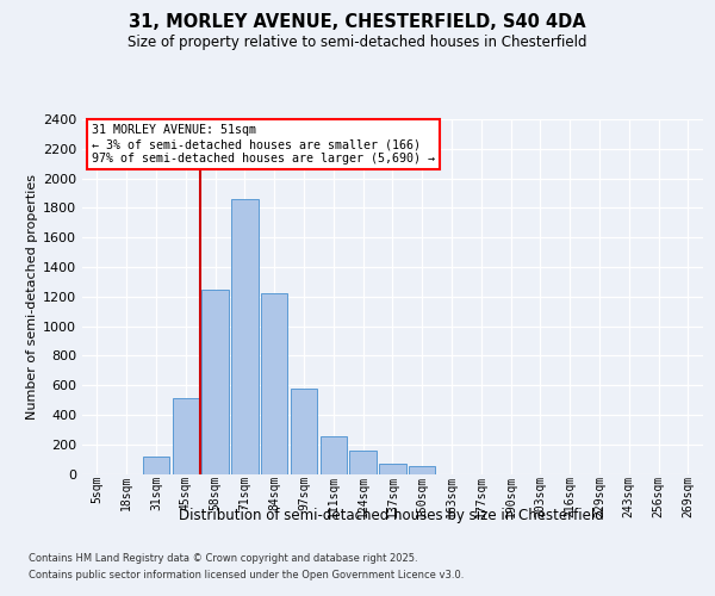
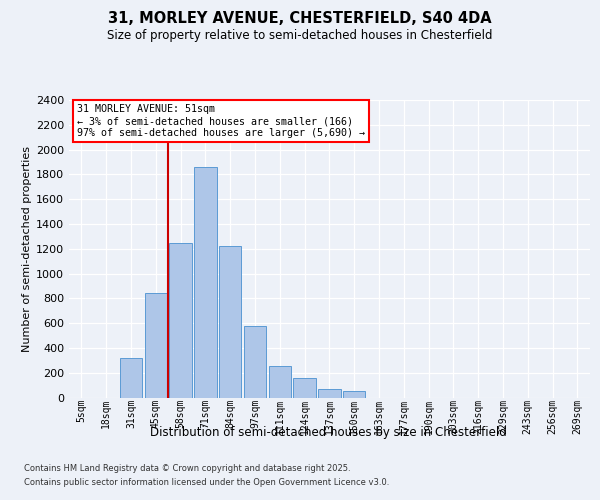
31sqm: 120 -> 320
45sqm: 510 -> 840
